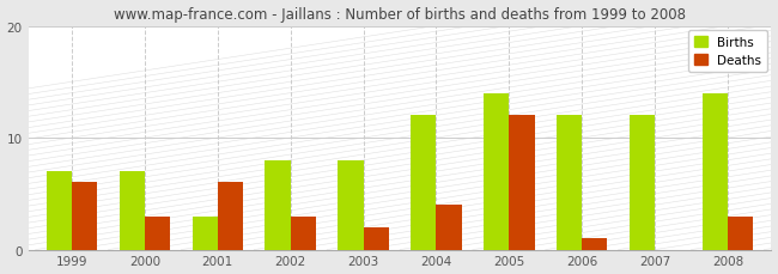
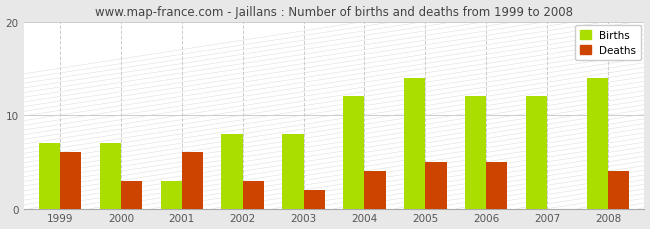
Deaths/2005: 12 -> 5
Deaths/2006: 1 -> 5
Deaths/2008: 3 -> 4
